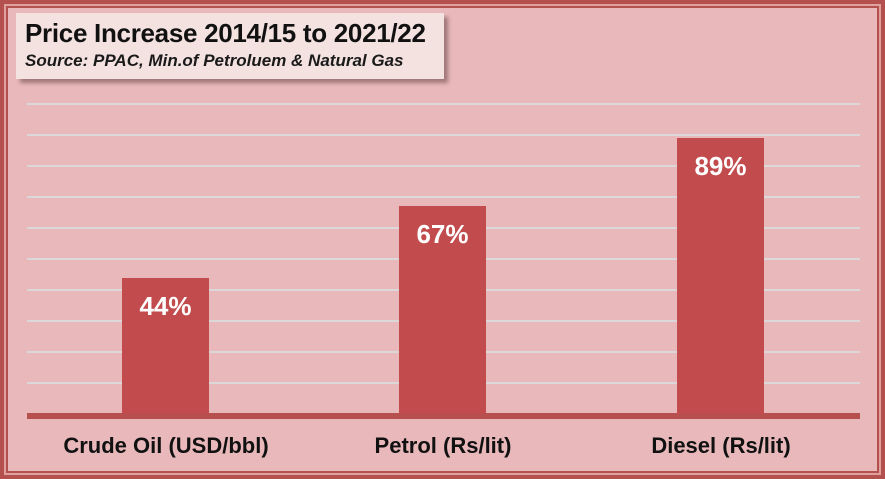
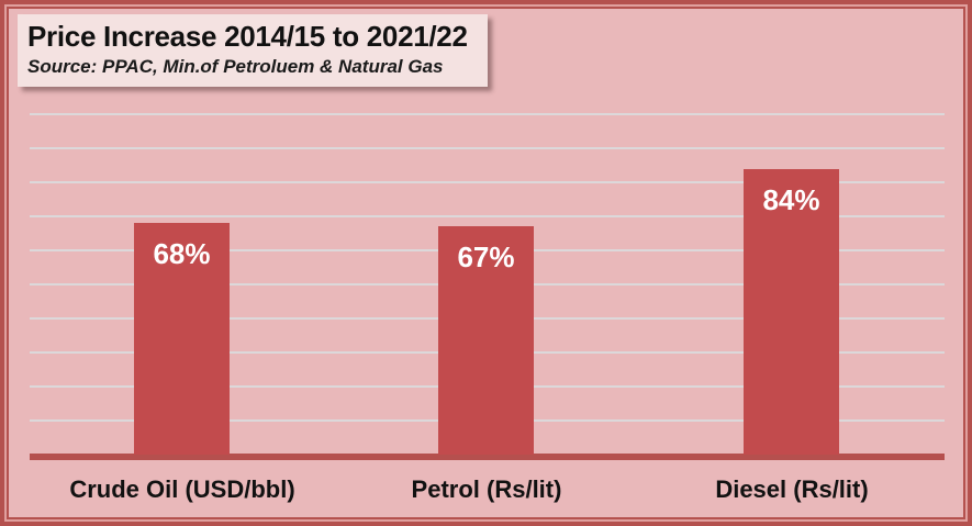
Crude Oil (USD/bbl): 44% -> 68%
Diesel (Rs/lit): 89% -> 84%
